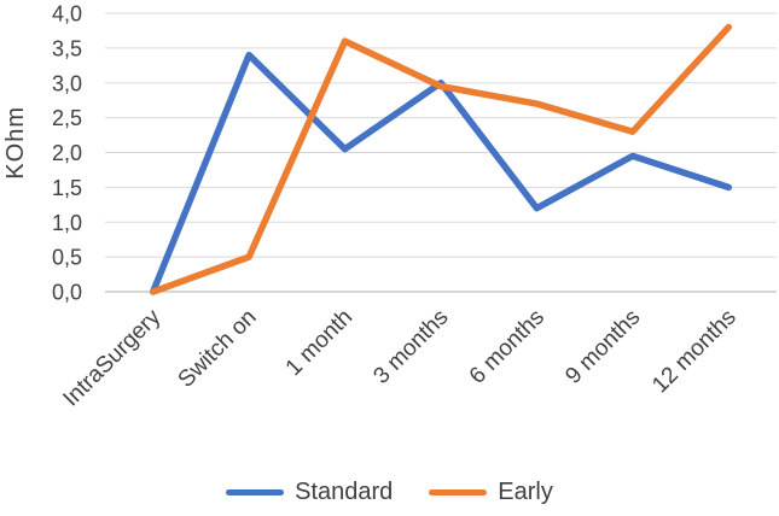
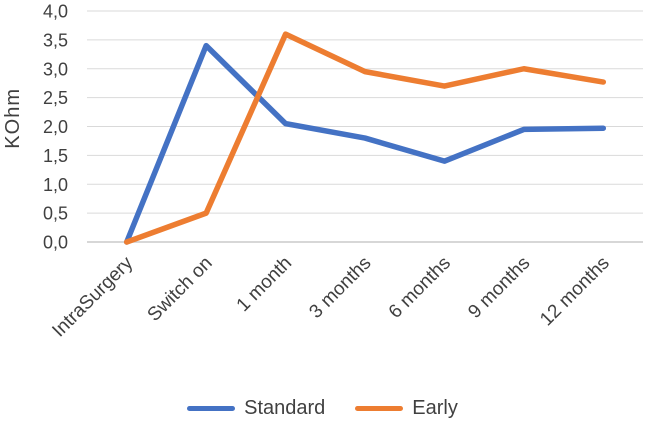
Standard/3 months: 3,0 -> 1,8
Standard/6 months: 1,2 -> 1,4
Early/9 months: 2,3 -> 3,0
Standard/12 months: 1,5 -> 2,0
Early/12 months: 3,8 -> 2,8
